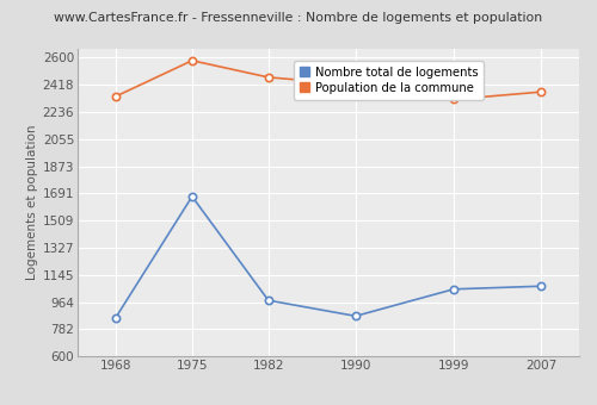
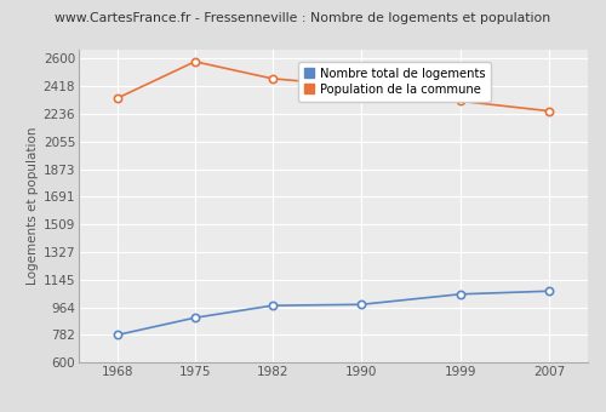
Nombre total de logements/1968: 860 -> 780
Nombre total de logements/1975: 1670 -> 900
Nombre total de logements/1990: 870 -> 980
Population de la commune/2007: 2370 -> 2260
